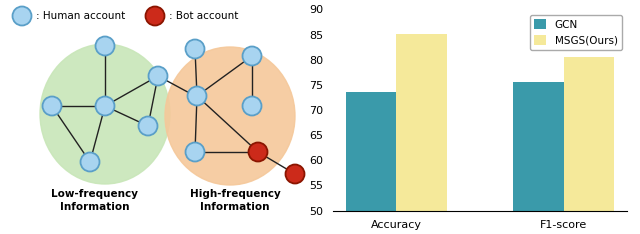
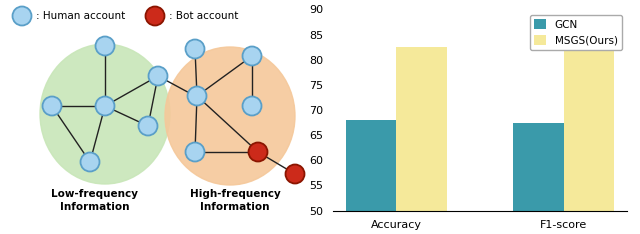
GCN/Accuracy: 73.6 -> 68.0
MSGS(Ours)/Accuracy: 85.2 -> 82.5
GCN/F1-score: 75.6 -> 67.5
MSGS(Ours)/F1-score: 80.6 -> 82.0
